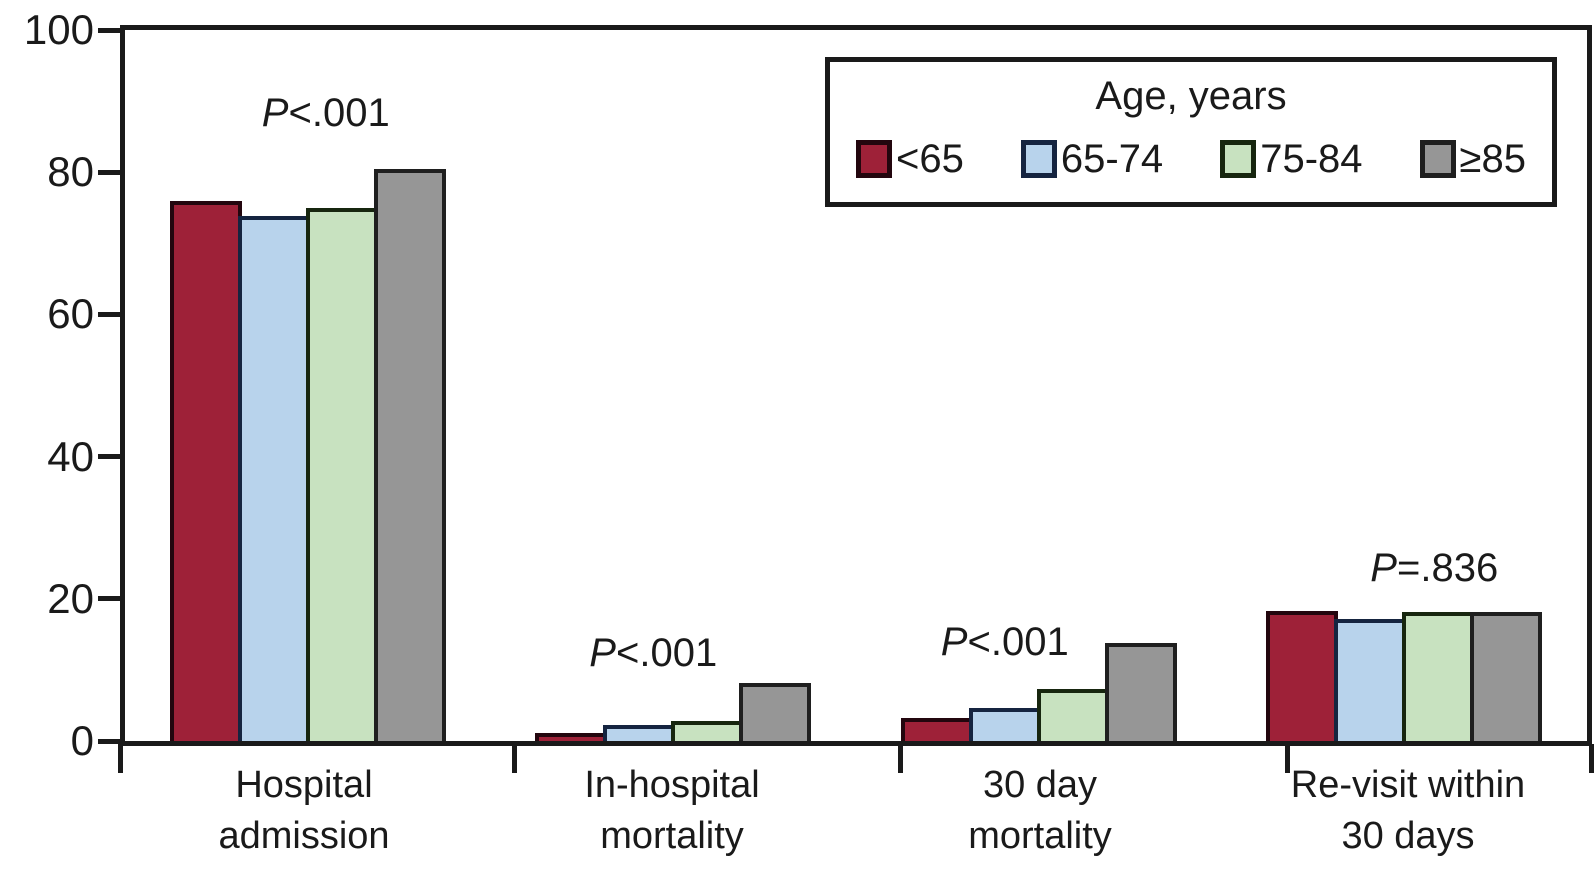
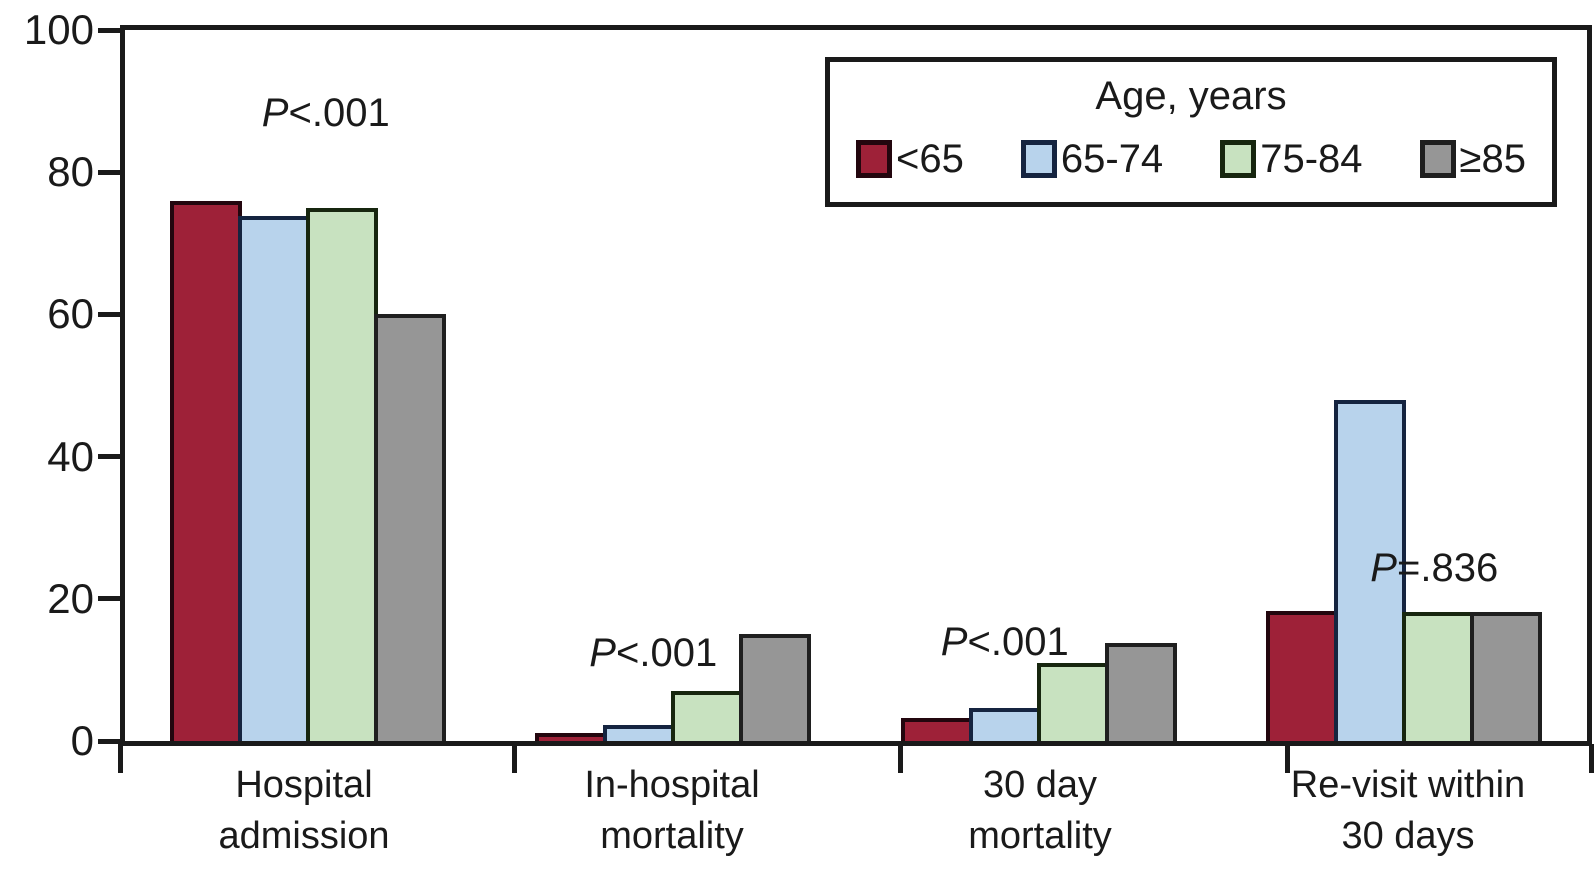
≥85/Hospital admission: 80 -> 60
75-84/In-hospital mortality: 3 -> 7
≥85/In-hospital mortality: 8 -> 15
75-84/30 day mortality: 7 -> 11
65-74/Re-visit within 30 days: 17 -> 48
